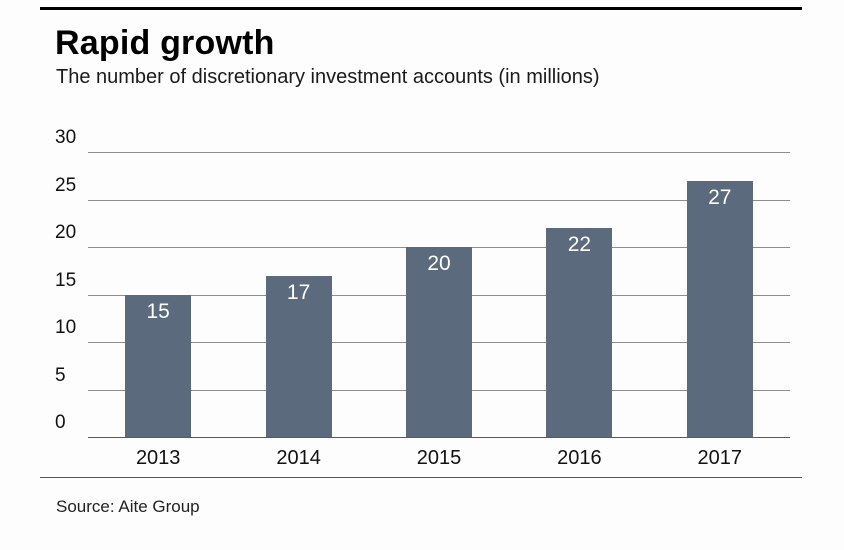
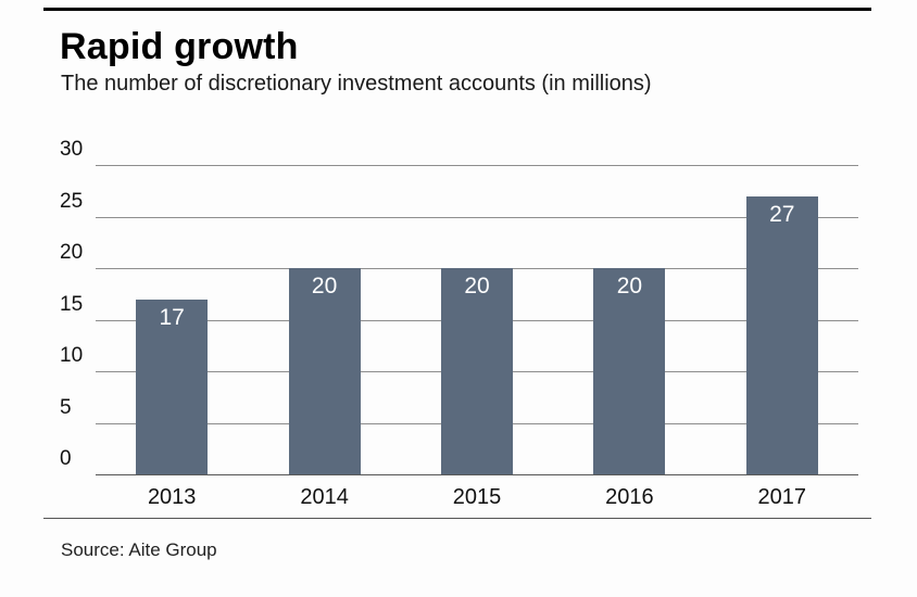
2013: 15 -> 17
2014: 17 -> 20
2016: 22 -> 20
